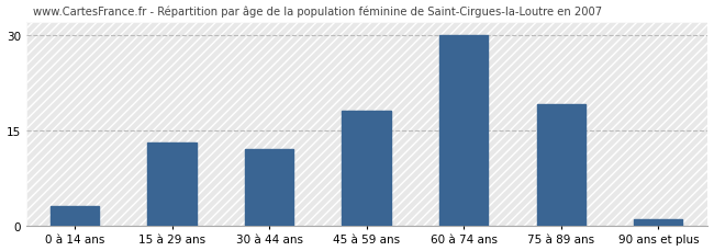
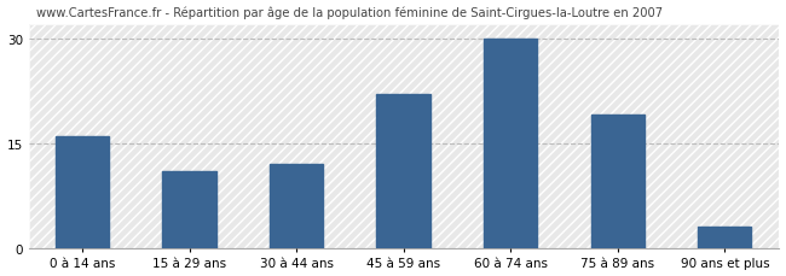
0 à 14 ans: 3 -> 16
15 à 29 ans: 13 -> 11
45 à 59 ans: 18 -> 22
90 ans et plus: 1 -> 3
